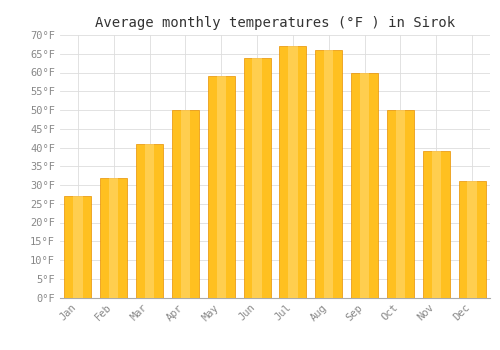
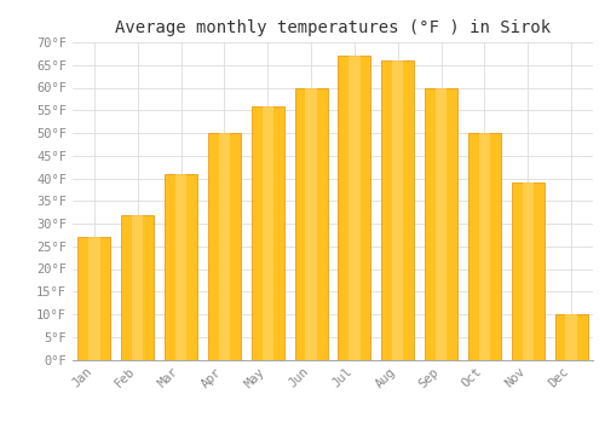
May: 59°F -> 56°F
Jun: 64°F -> 60°F
Dec: 31°F -> 10°F
